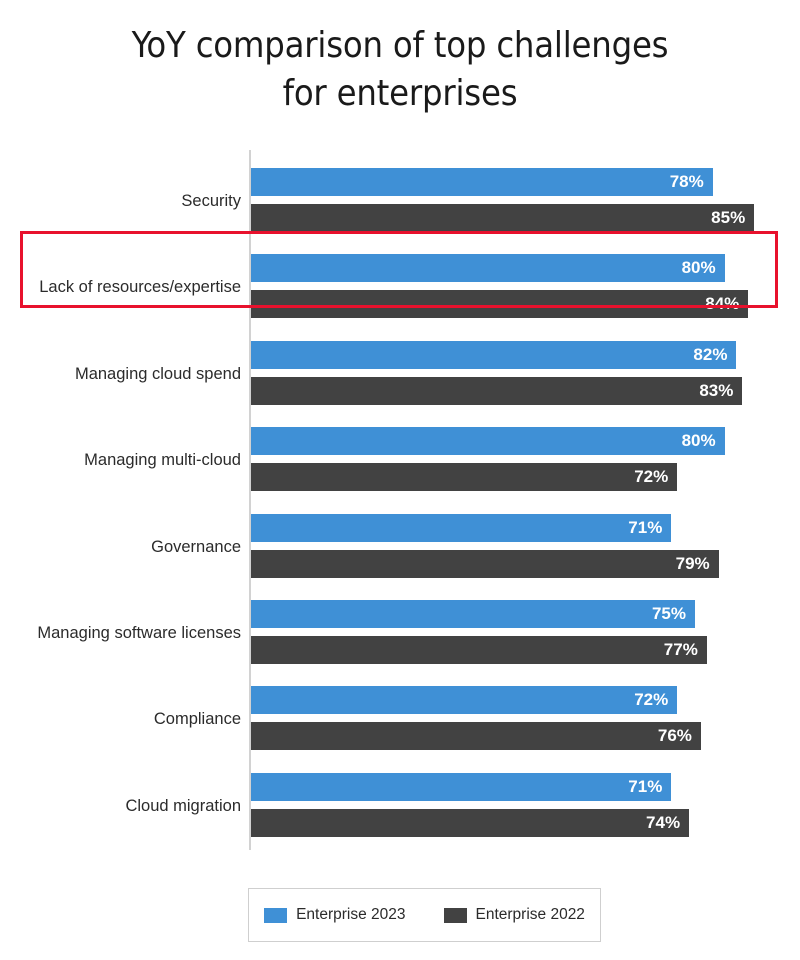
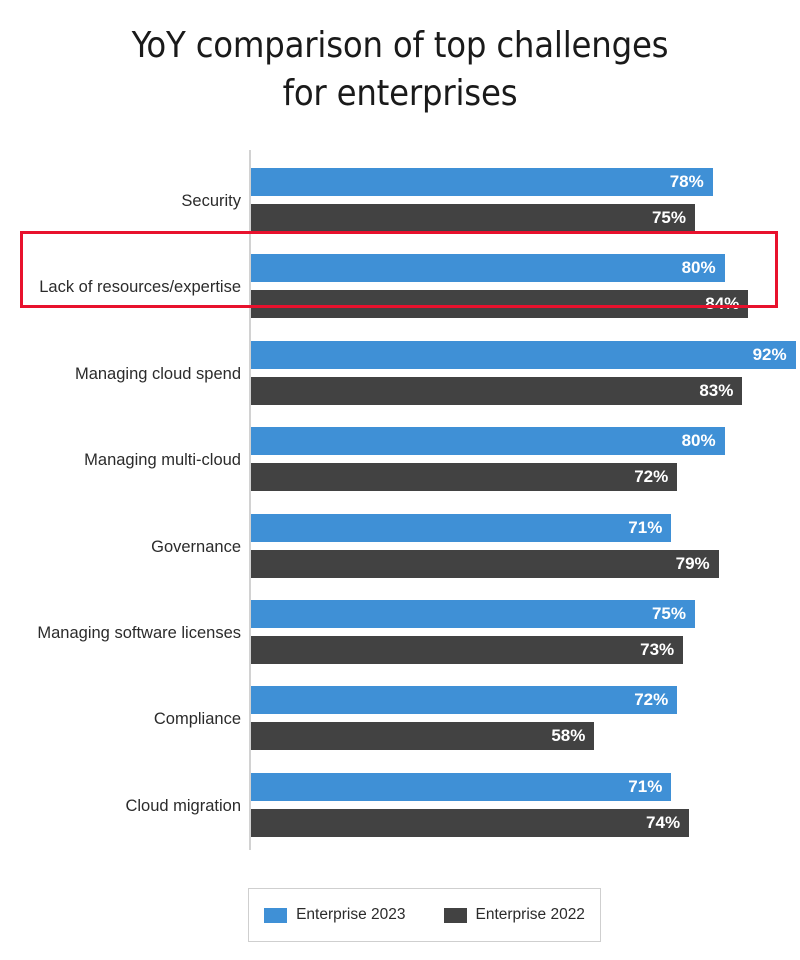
Enterprise 2022/Security: 85% -> 75%
Enterprise 2023/Managing cloud spend: 82% -> 92%
Enterprise 2022/Managing software licenses: 77% -> 73%
Enterprise 2022/Compliance: 76% -> 58%
